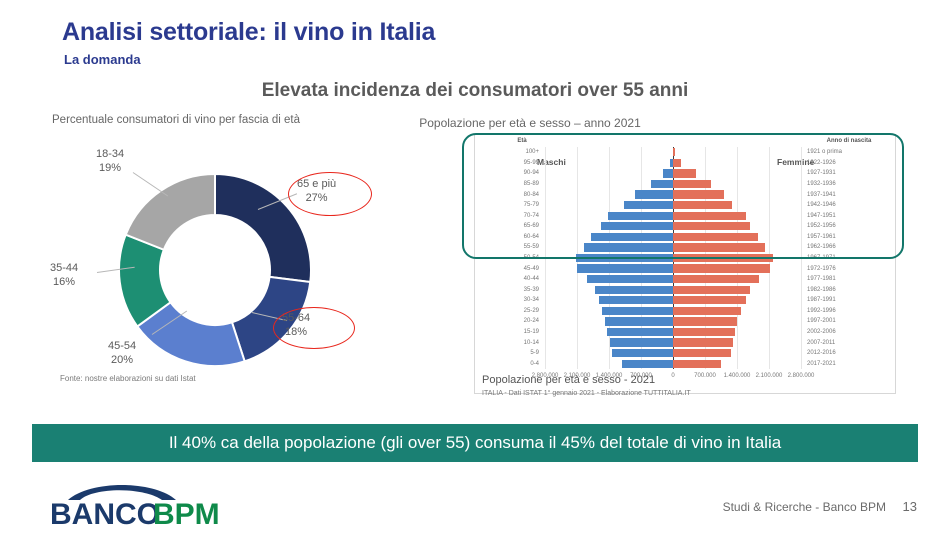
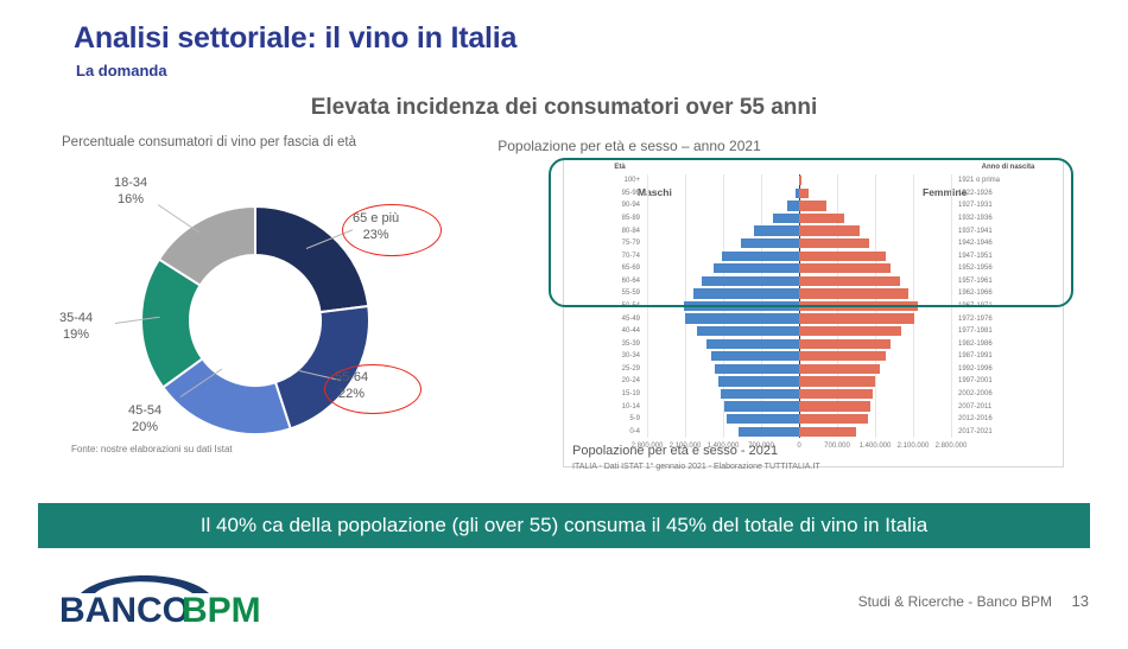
Percentuale consumatori di vino per fascia di età/65 e più: 27% -> 23%
Percentuale consumatori di vino per fascia di età/55-64: 18% -> 22%
Percentuale consumatori di vino per fascia di età/35-44: 16% -> 19%
Percentuale consumatori di vino per fascia di età/18-34: 19% -> 16%
